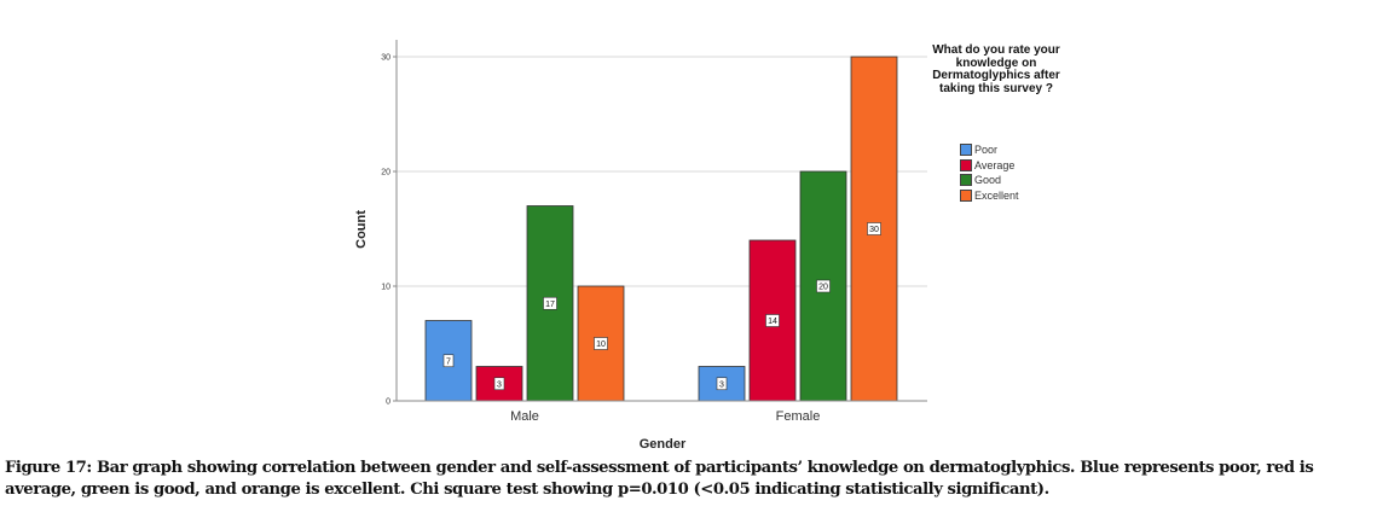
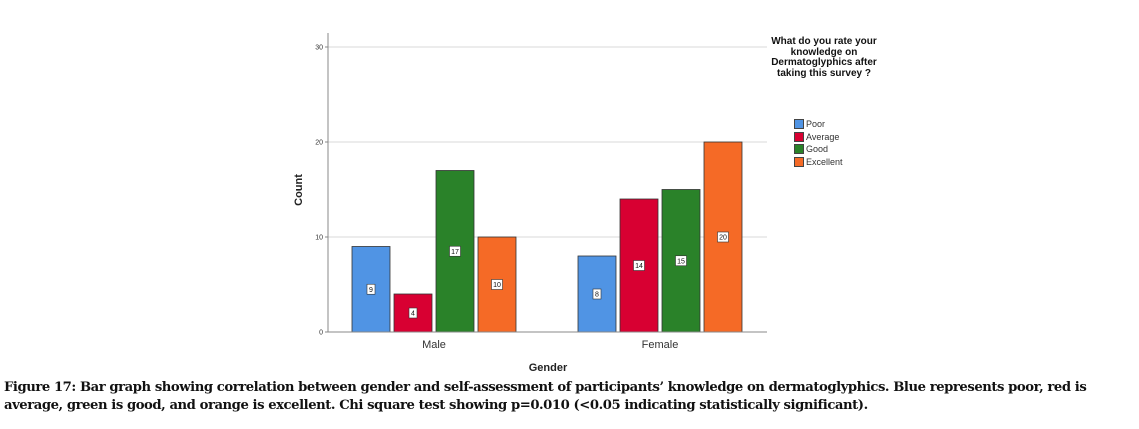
Poor/Male: 7 -> 9
Average/Male: 3 -> 4
Poor/Female: 3 -> 8
Good/Female: 20 -> 15
Excellent/Female: 30 -> 20
